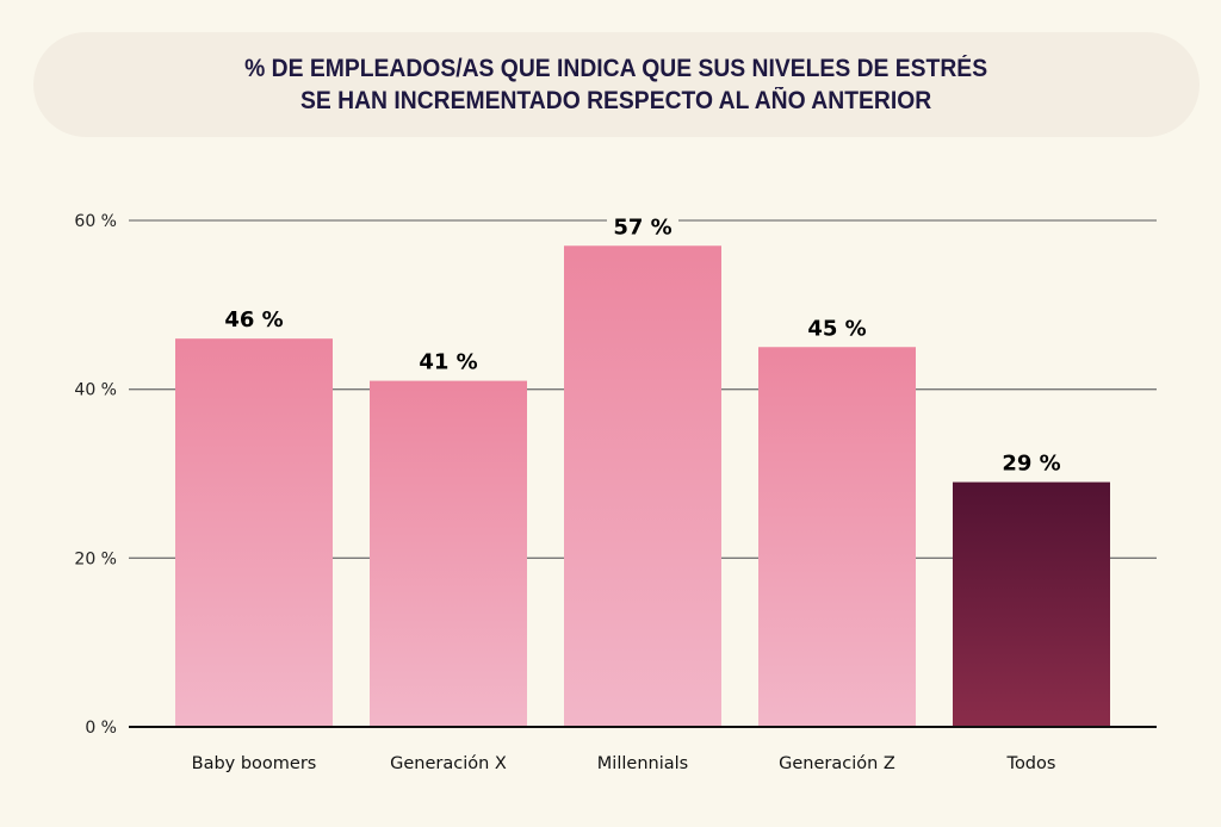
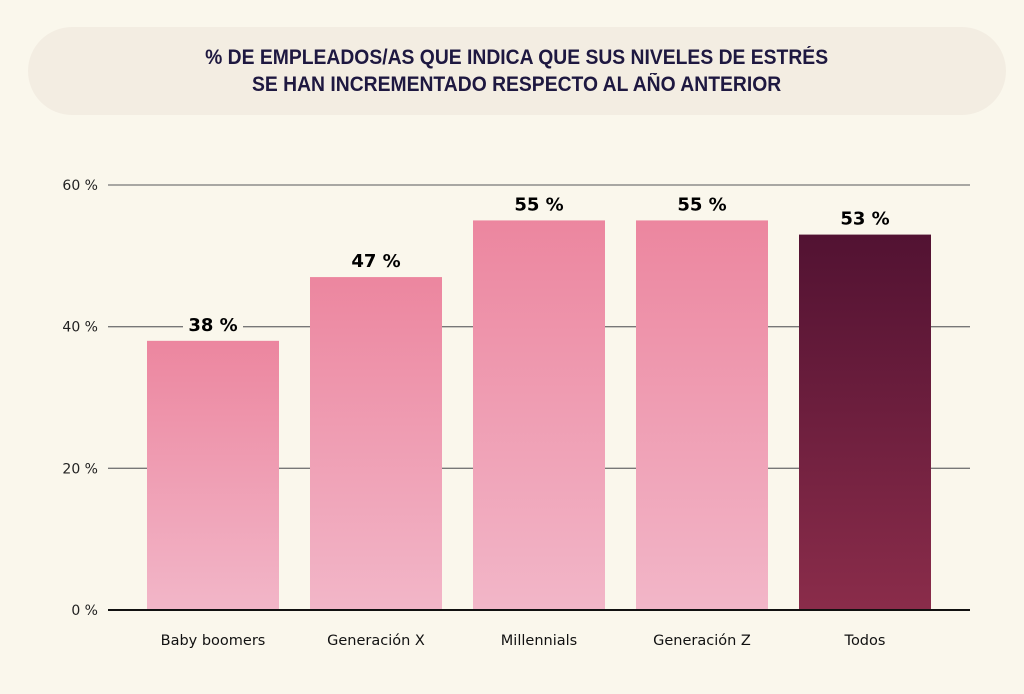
Baby boomers: 46 -> 38
Generación X: 41 -> 47
Millennials: 57 -> 55
Generación Z: 45 -> 55
Todos: 29 -> 53
